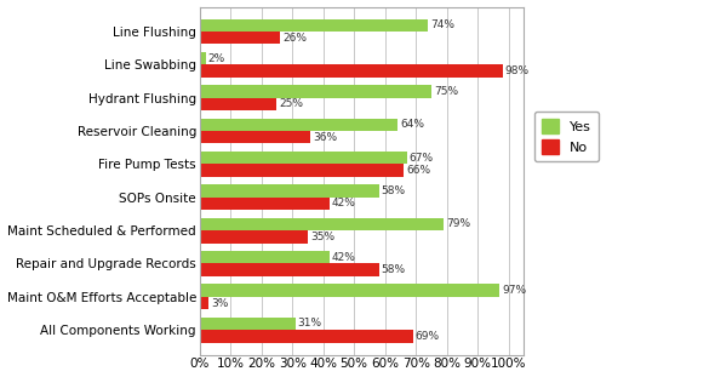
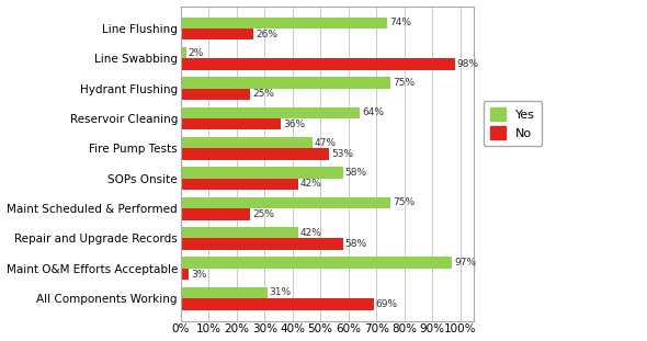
Yes/Fire Pump Tests: 67% -> 47%
No/Fire Pump Tests: 66% -> 53%
Yes/Maint Scheduled & Performed: 79% -> 75%
No/Maint Scheduled & Performed: 35% -> 25%
